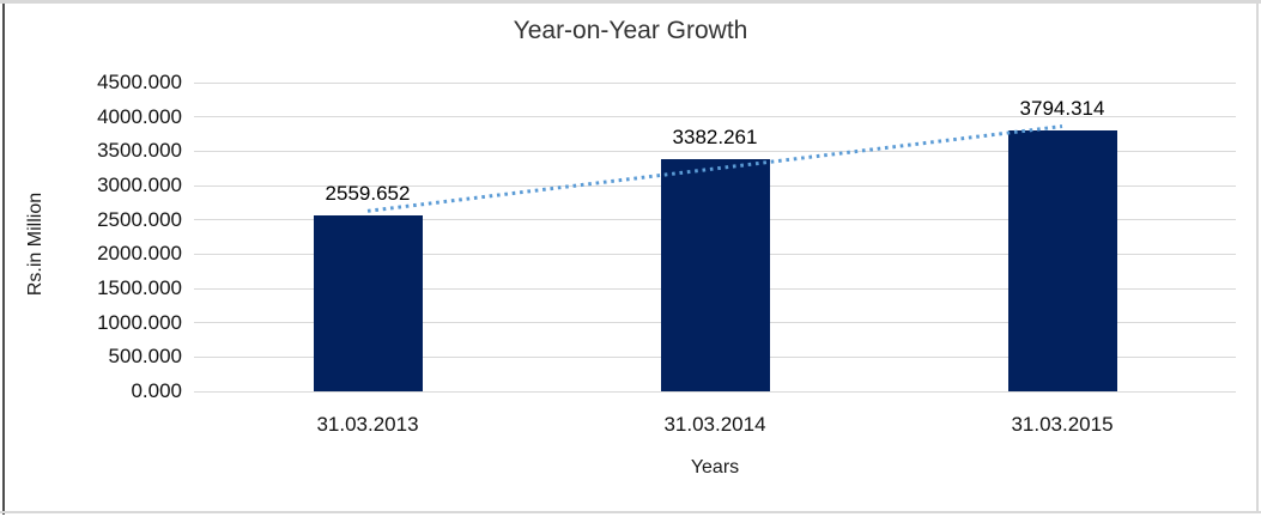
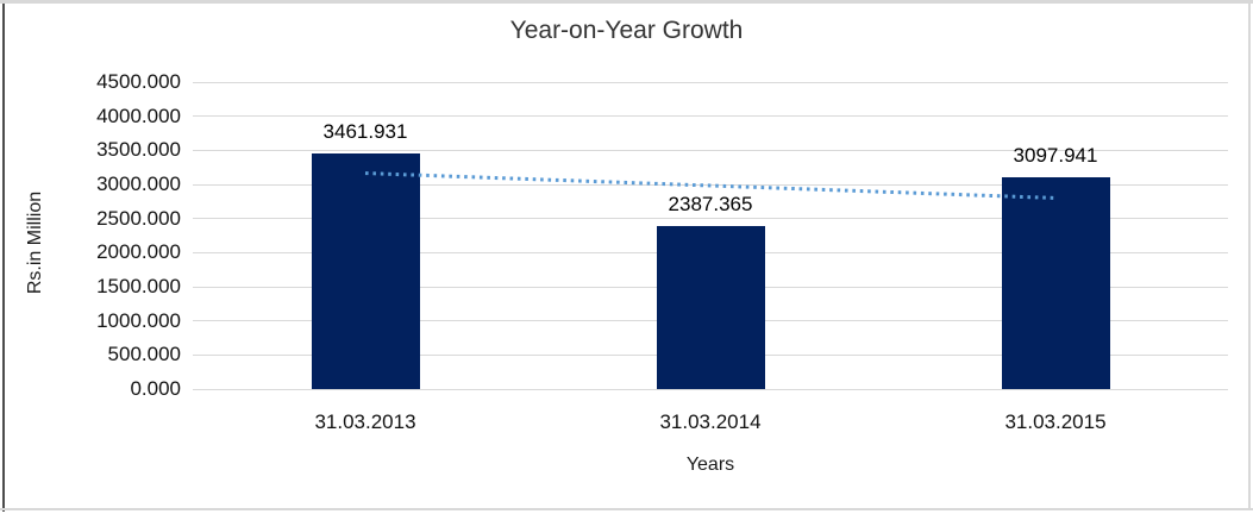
31.03.2013: 2559.652 -> 3461.931
31.03.2014: 3382.261 -> 2387.365
31.03.2015: 3794.314 -> 3097.941
